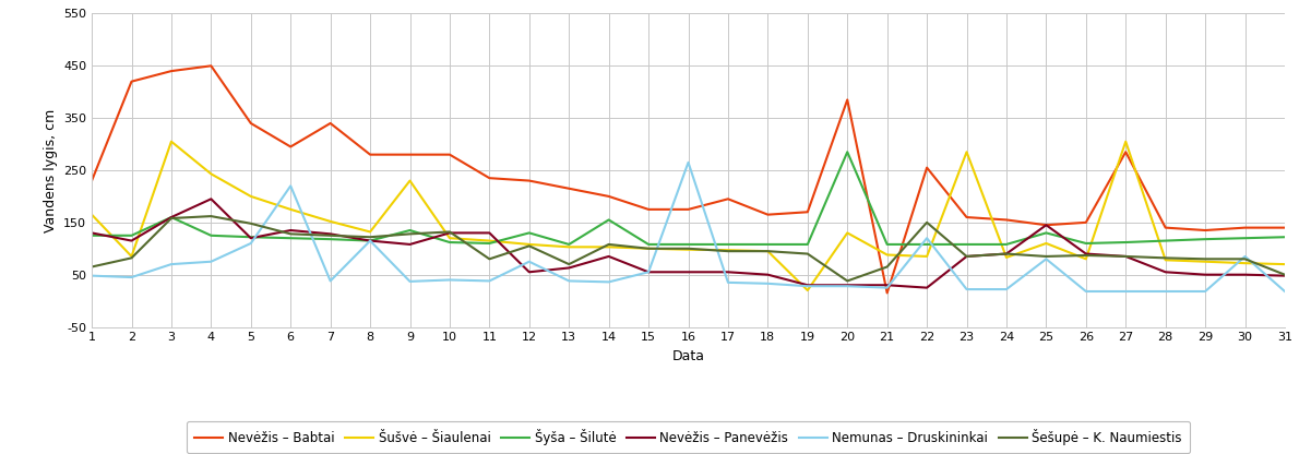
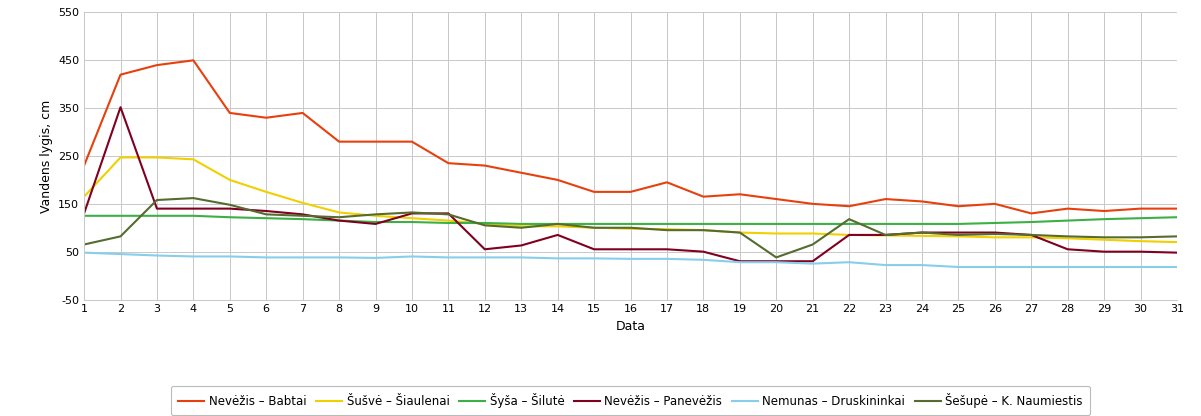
Šušvė – Šiaulenai/2: 85 -> 247
Nevėžis – Panevėžis/2: 115 -> 352
Šušvė – Šiaulenai/3: 305 -> 247
Šyša – Šilutė/3: 160 -> 125
Nevėžis – Panevėžis/3: 160 -> 140
Nemunas – Druskininkai/3: 70 -> 42
Nevėžis – Panevėžis/4: 195 -> 140
Nemunas – Druskininkai/4: 75 -> 40
Nevėžis – Panevėžis/5: 120 -> 140
Nemunas – Druskininkai/5: 110 -> 40
Nevėžis – Babtai/6: 295 -> 330
Nemunas – Druskininkai/6: 220 -> 38
Nemunas – Druskininkai/8: 115 -> 38
Šušvė – Šiaulenai/9: 230 -> 125
Šyša – Šilutė/9: 135 -> 112
Šešupė – K. Naumiestis/11: 80 -> 128
Šyša – Šilutė/12: 130 -> 110
Nemunas – Druskininkai/12: 75 -> 38
Šešupė – K. Naumiestis/13: 70 -> 100
Šyša – Šilutė/14: 155 -> 108
Nemunas – Druskininkai/15: 55 -> 36
Nemunas – Druskininkai/16: 265 -> 35
Šušvė – Šiaulenai/19: 20 -> 90
Nevėžis – Babtai/20: 385 -> 160
Šušvė – Šiaulenai/20: 130 -> 88
Šyša – Šilutė/20: 285 -> 108
Nevėžis – Babtai/21: 15 -> 150
Nevėžis – Babtai/22: 255 -> 145
Nevėžis – Panevėžis/22: 25 -> 85
Nemunas – Druskininkai/22: 120 -> 28
Šešupė – K. Naumiestis/22: 150 -> 118
Šušvė – Šiaulenai/23: 285 -> 84
Šušvė – Šiaulenai/25: 110 -> 82
Šyša – Šilutė/25: 130 -> 108
Nevėžis – Panevėžis/25: 145 -> 90
Nemunas – Druskininkai/25: 80 -> 18
Nevėžis – Babtai/27: 285 -> 130
Šušvė – Šiaulenai/27: 305 -> 80
Nemunas – Druskininkai/30: 85 -> 18
Šešupė – K. Naumiestis/31: 50 -> 82
